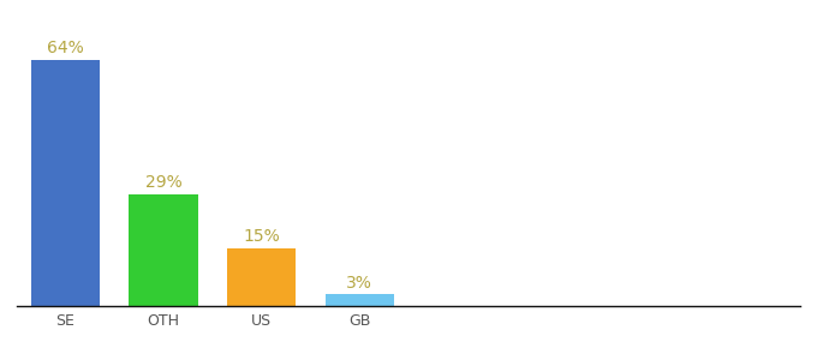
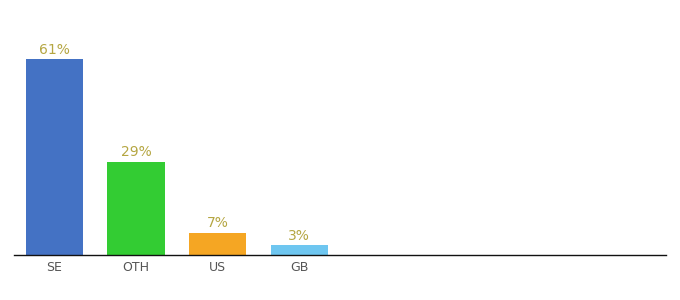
SE: 64% -> 61%
US: 15% -> 7%
